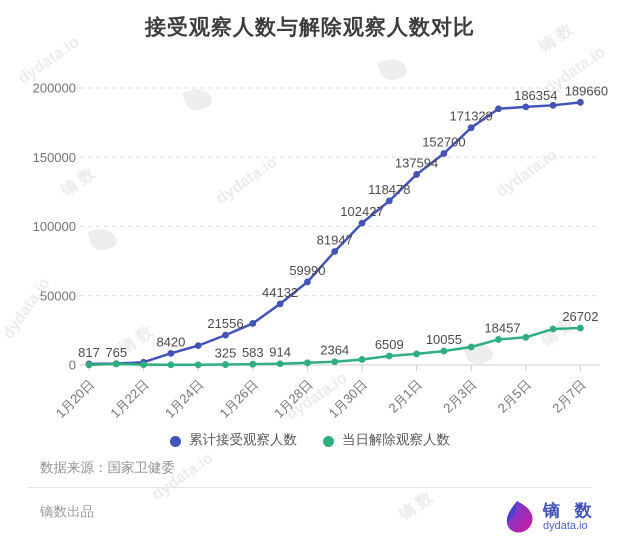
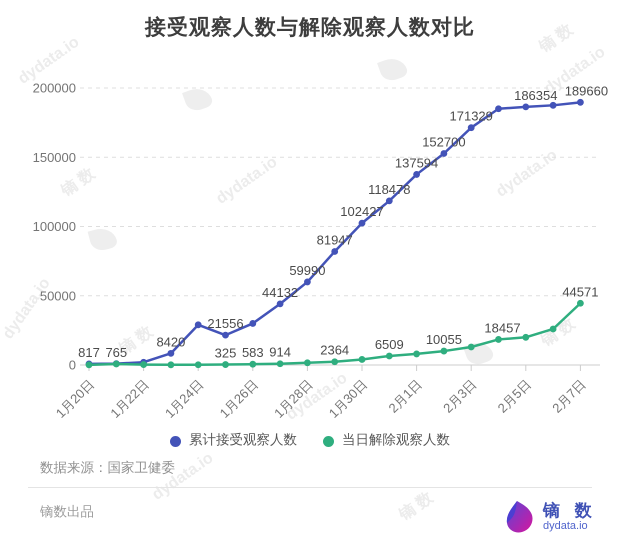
累计接受观察人数/1月24日: 14000 -> 29000
当日解除观察人数/2月7日: 26702 -> 44571
